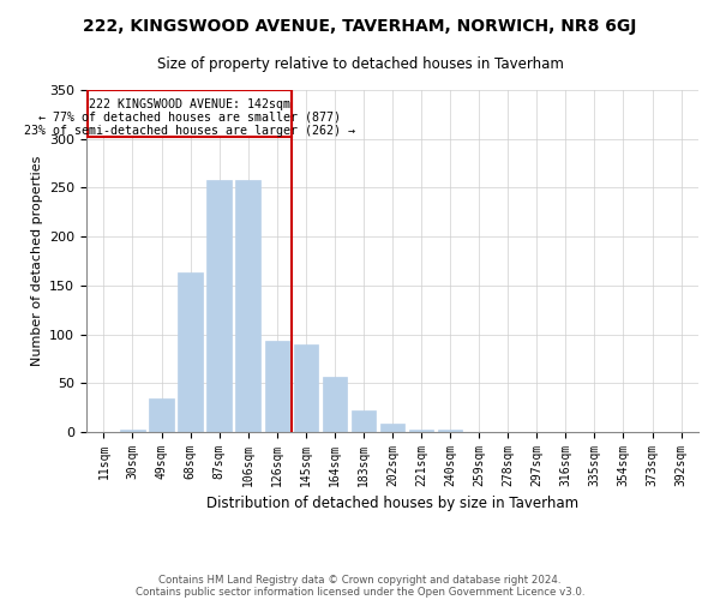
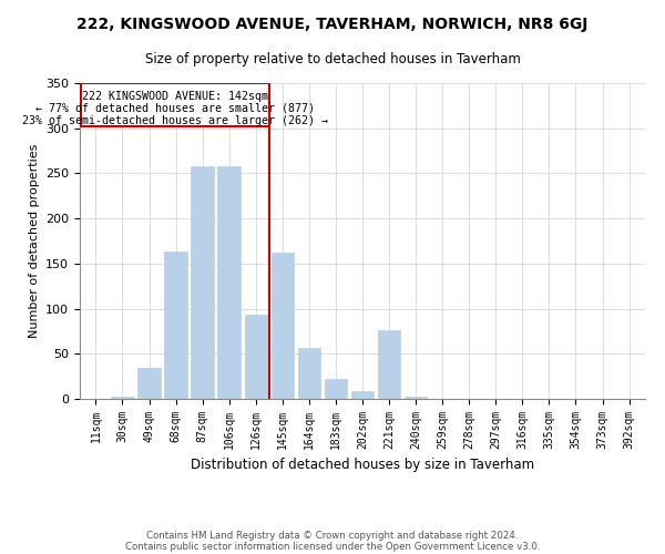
145sqm: 90 -> 162
221sqm: 3 -> 76
